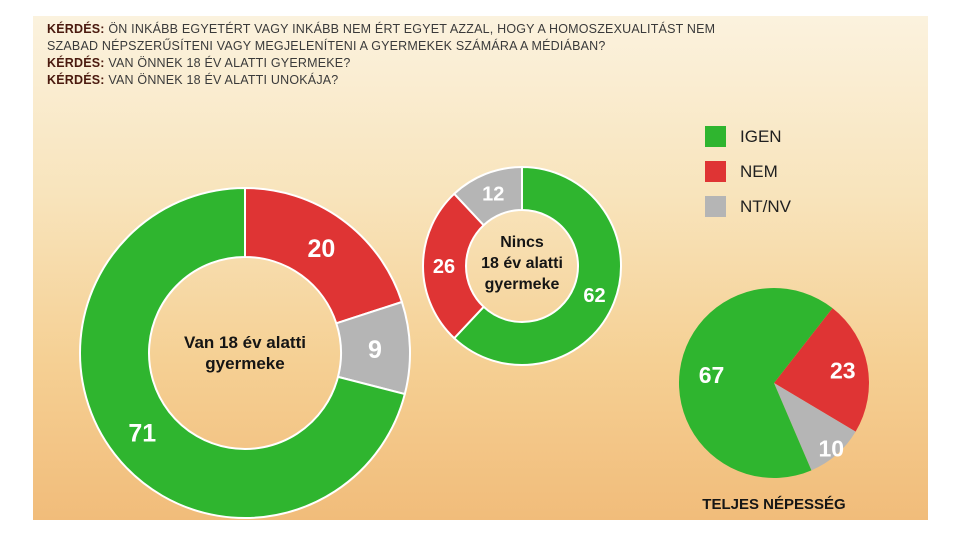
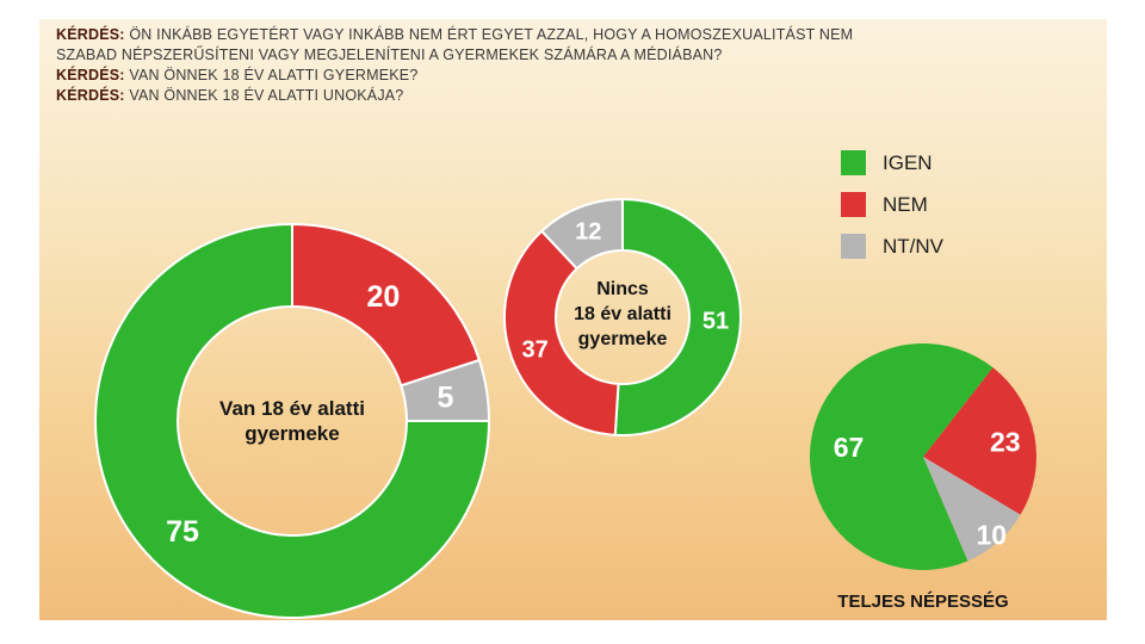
Van 18 év alatti gyermeke/NT/NV: 9 -> 5
Van 18 év alatti gyermeke/IGEN: 71 -> 75
Nincs 18 év alatti gyermeke/IGEN: 62 -> 51
Nincs 18 év alatti gyermeke/NEM: 26 -> 37
